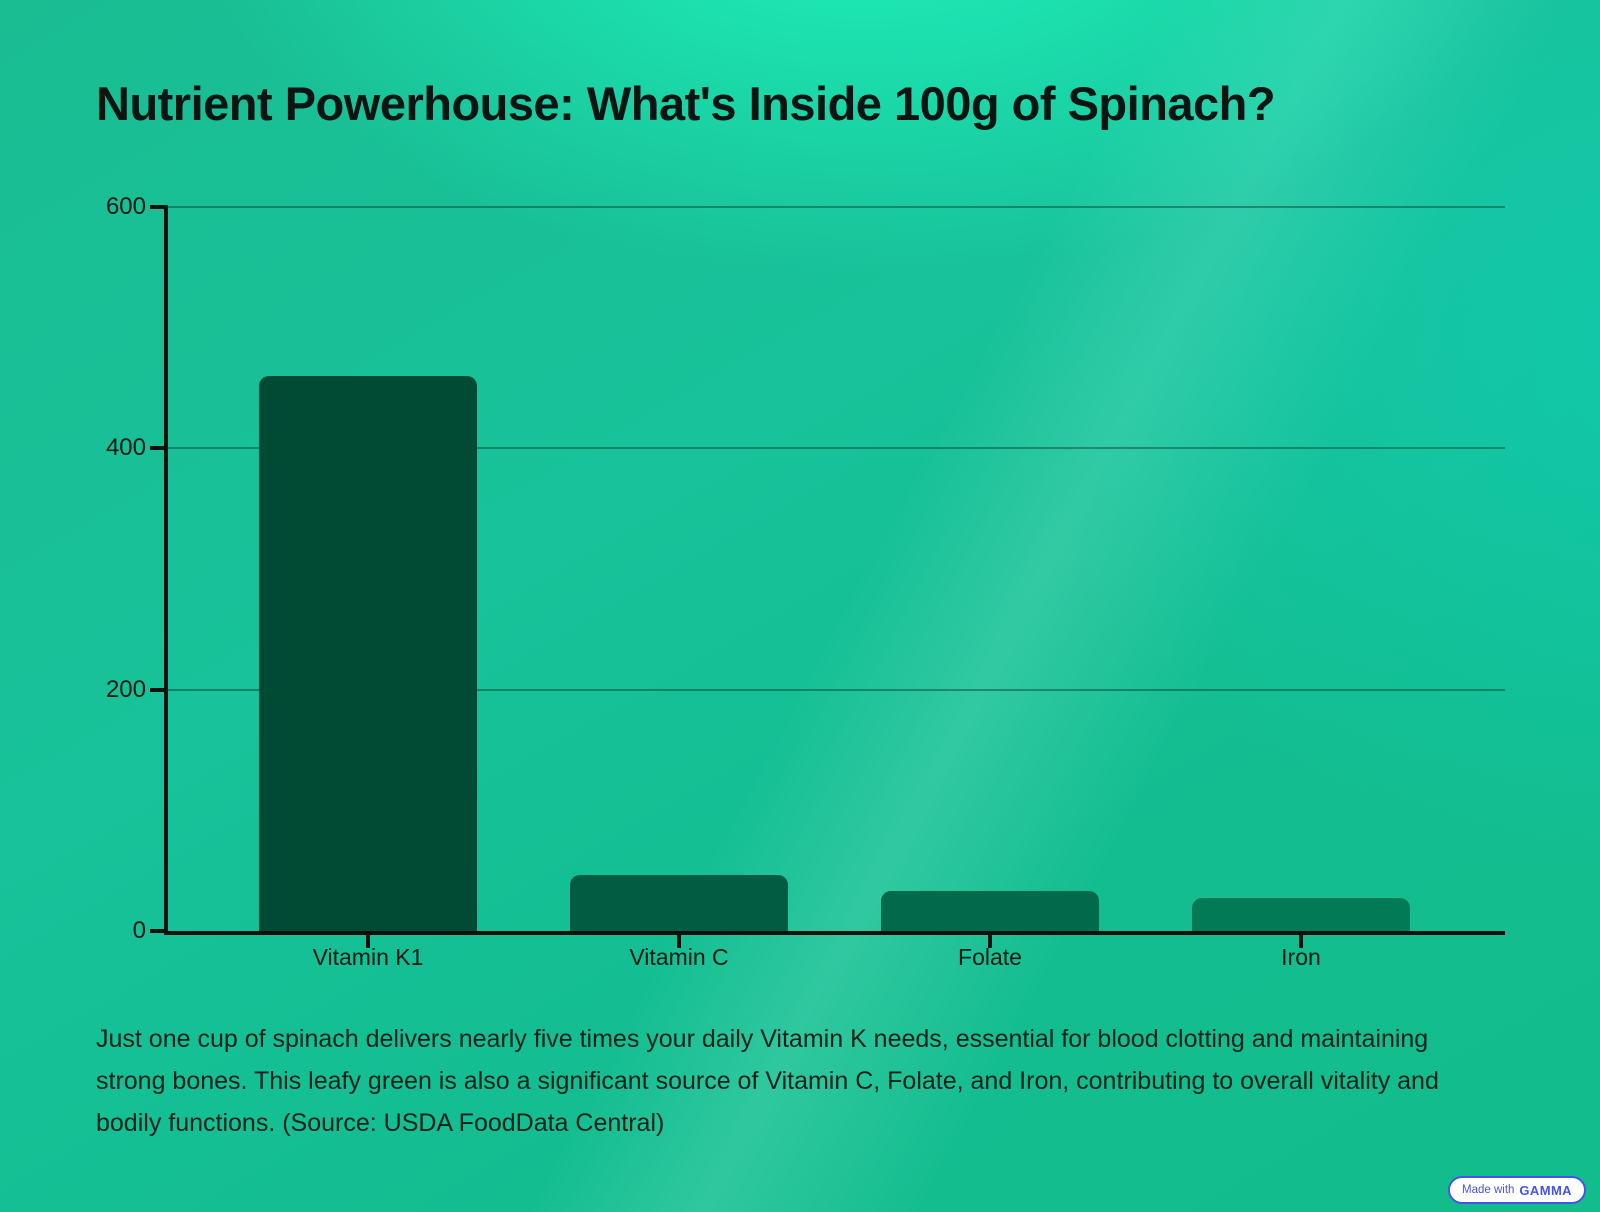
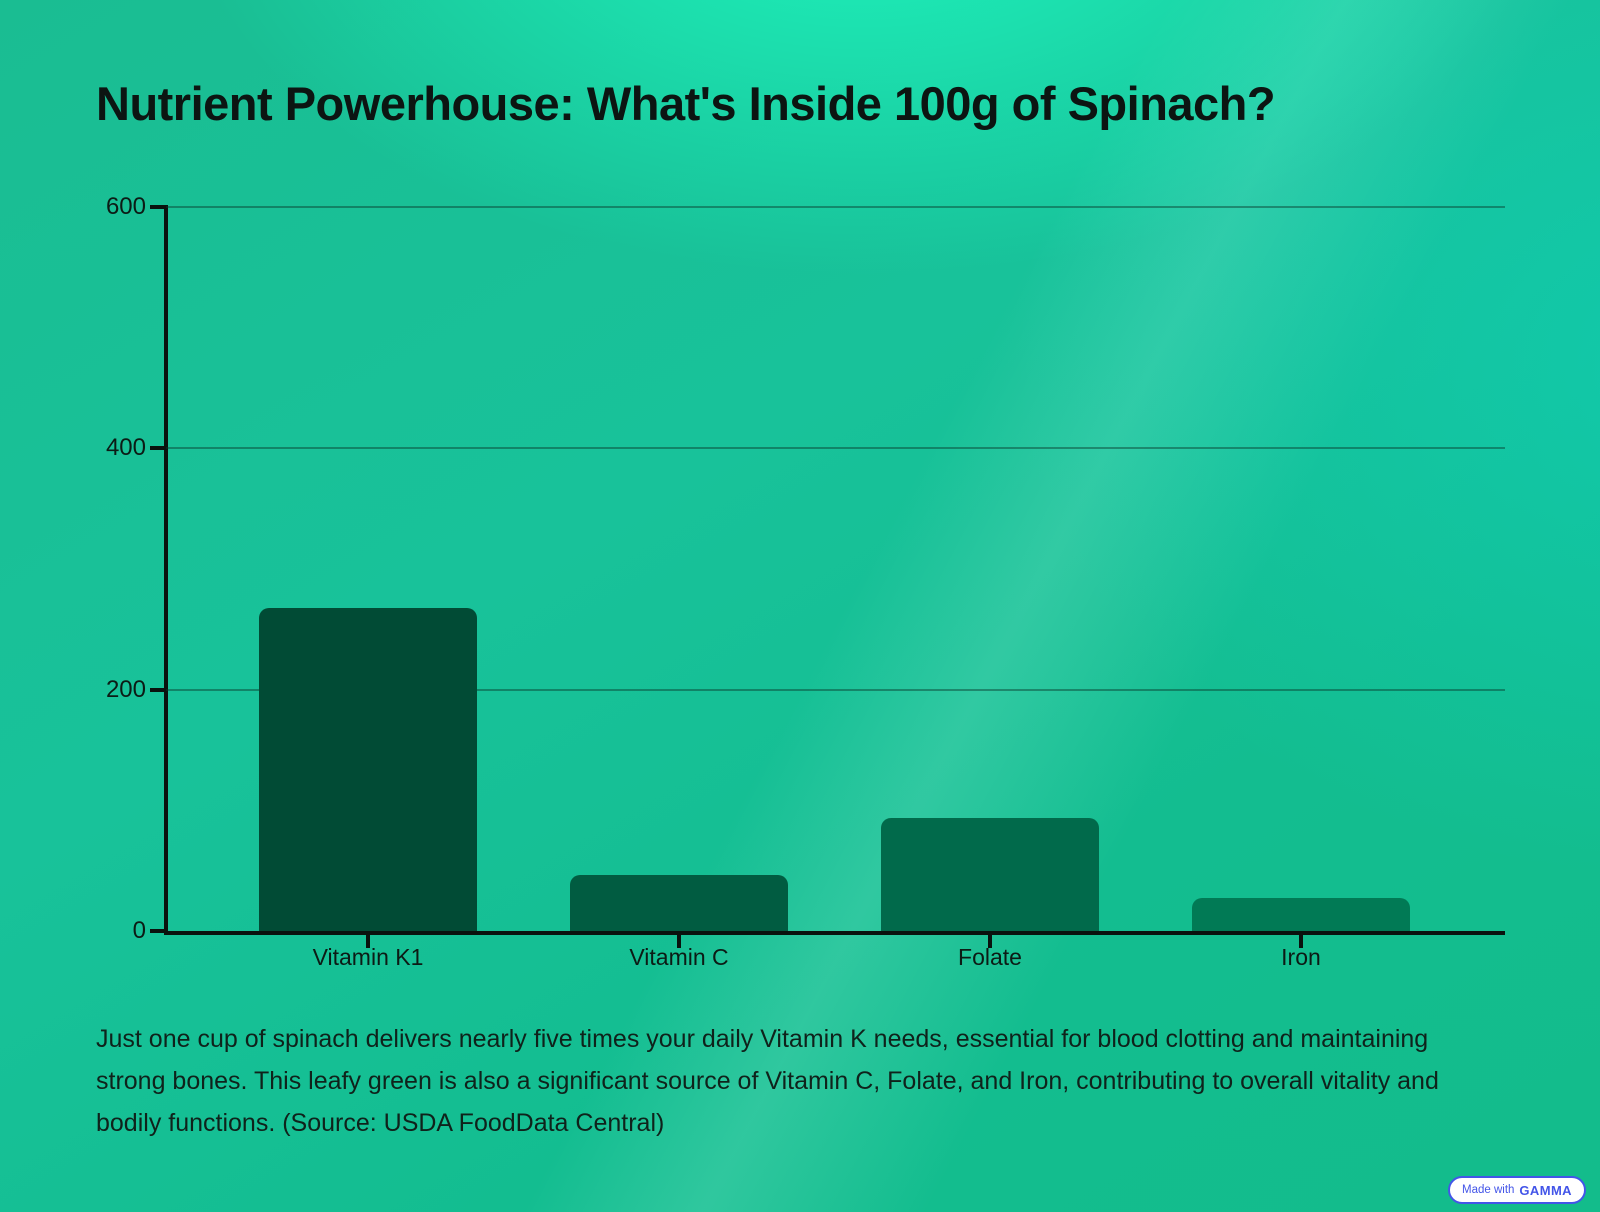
Vitamin K1: 460 -> 268
Folate: 33 -> 94
